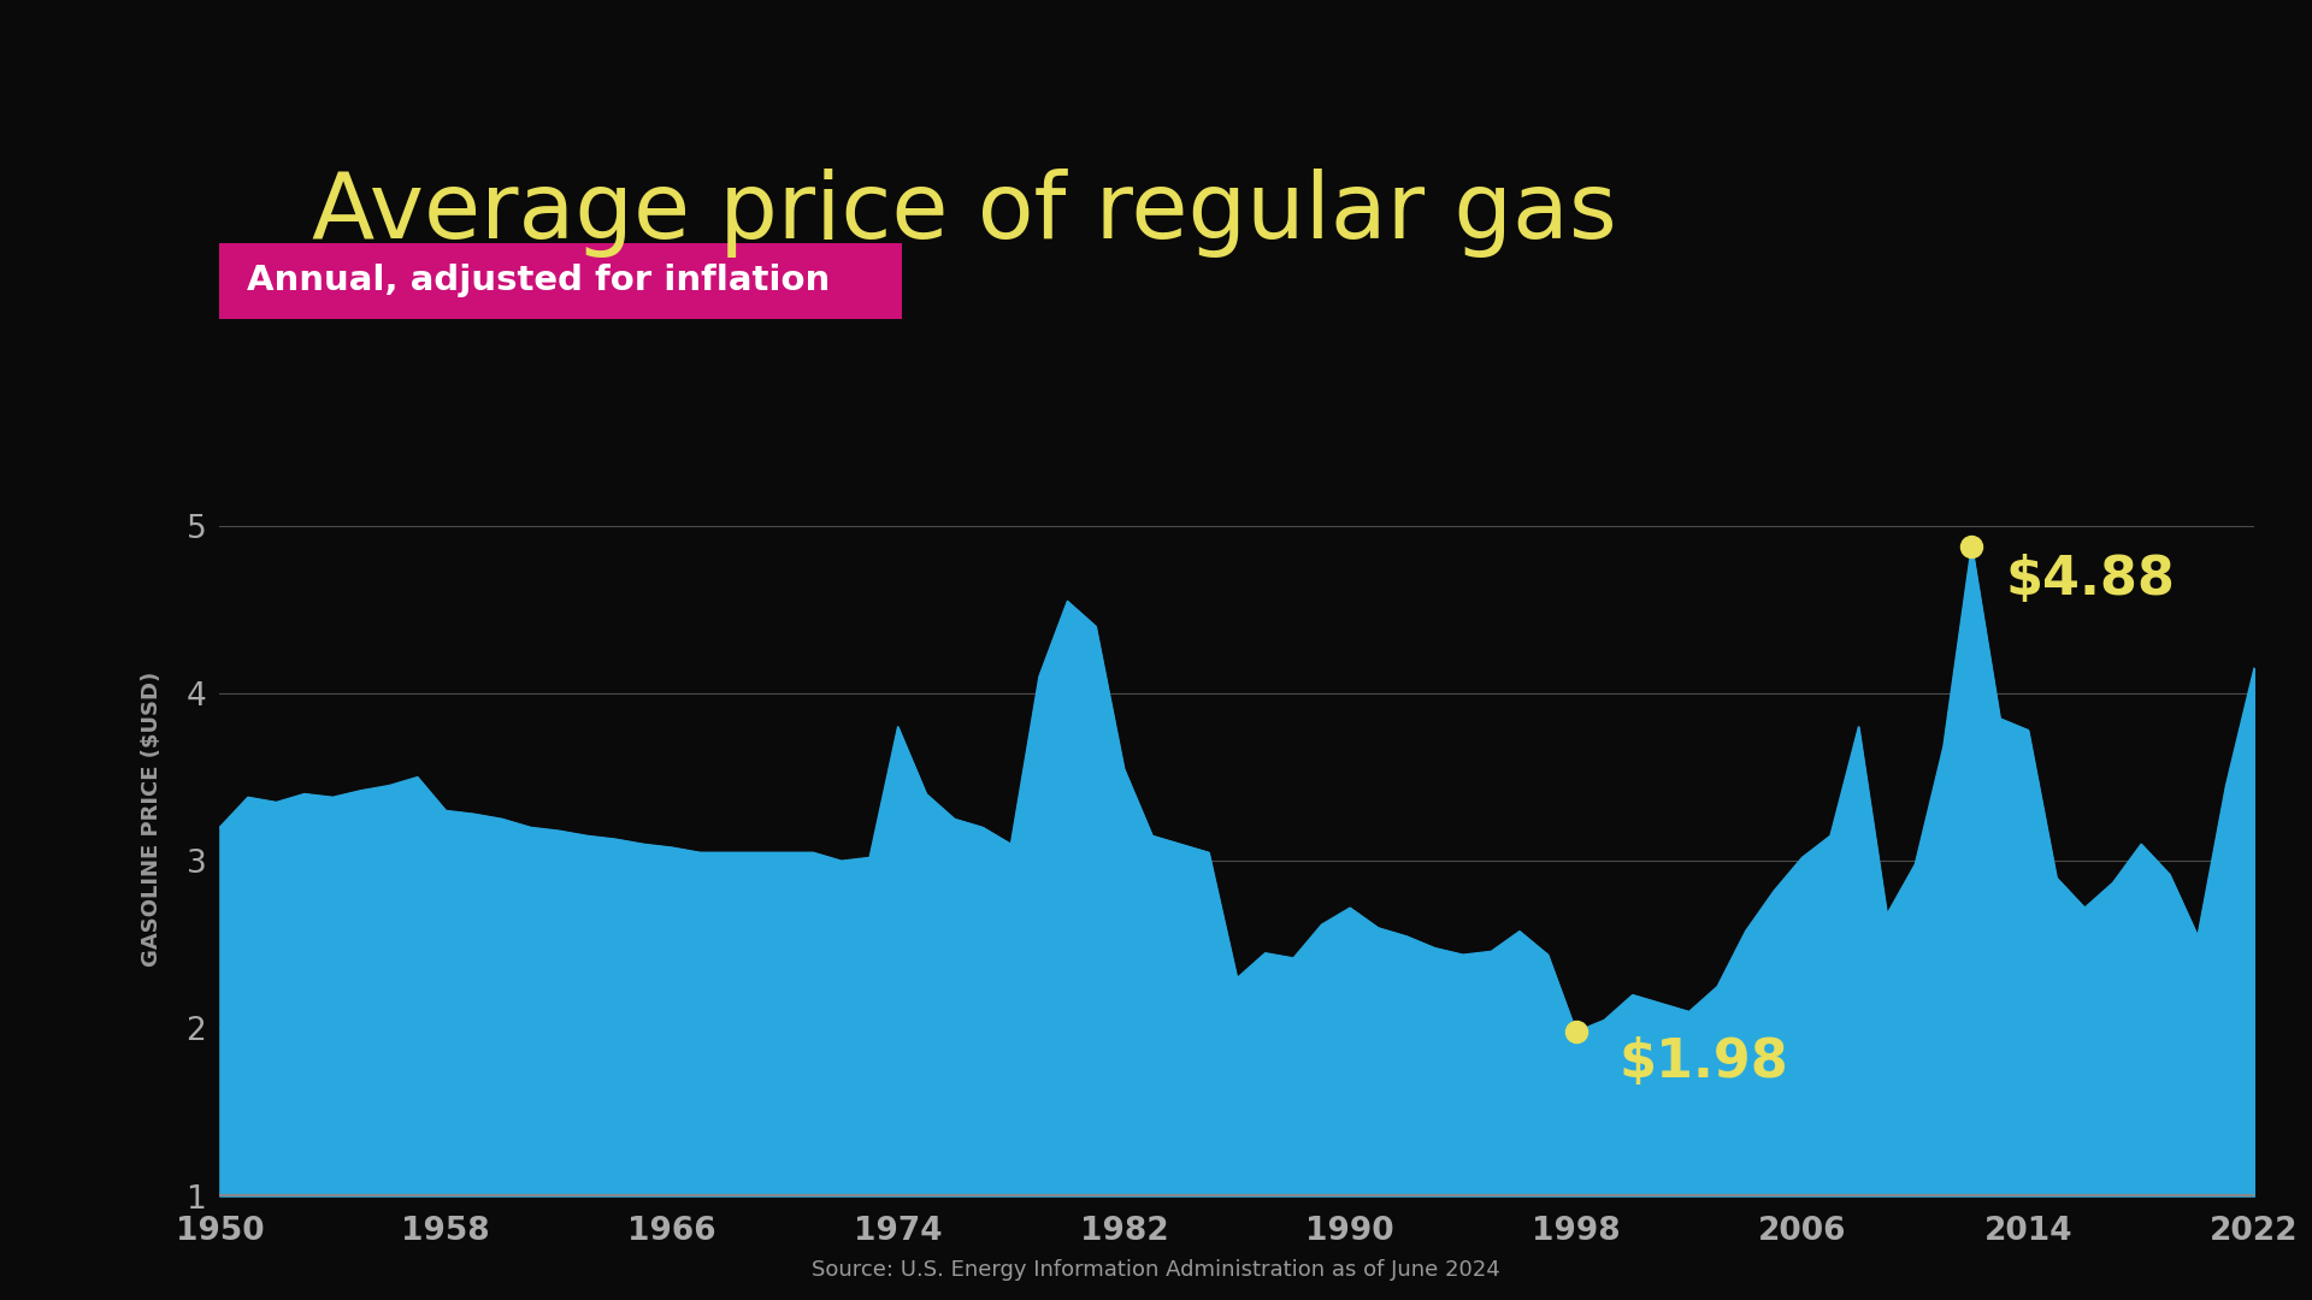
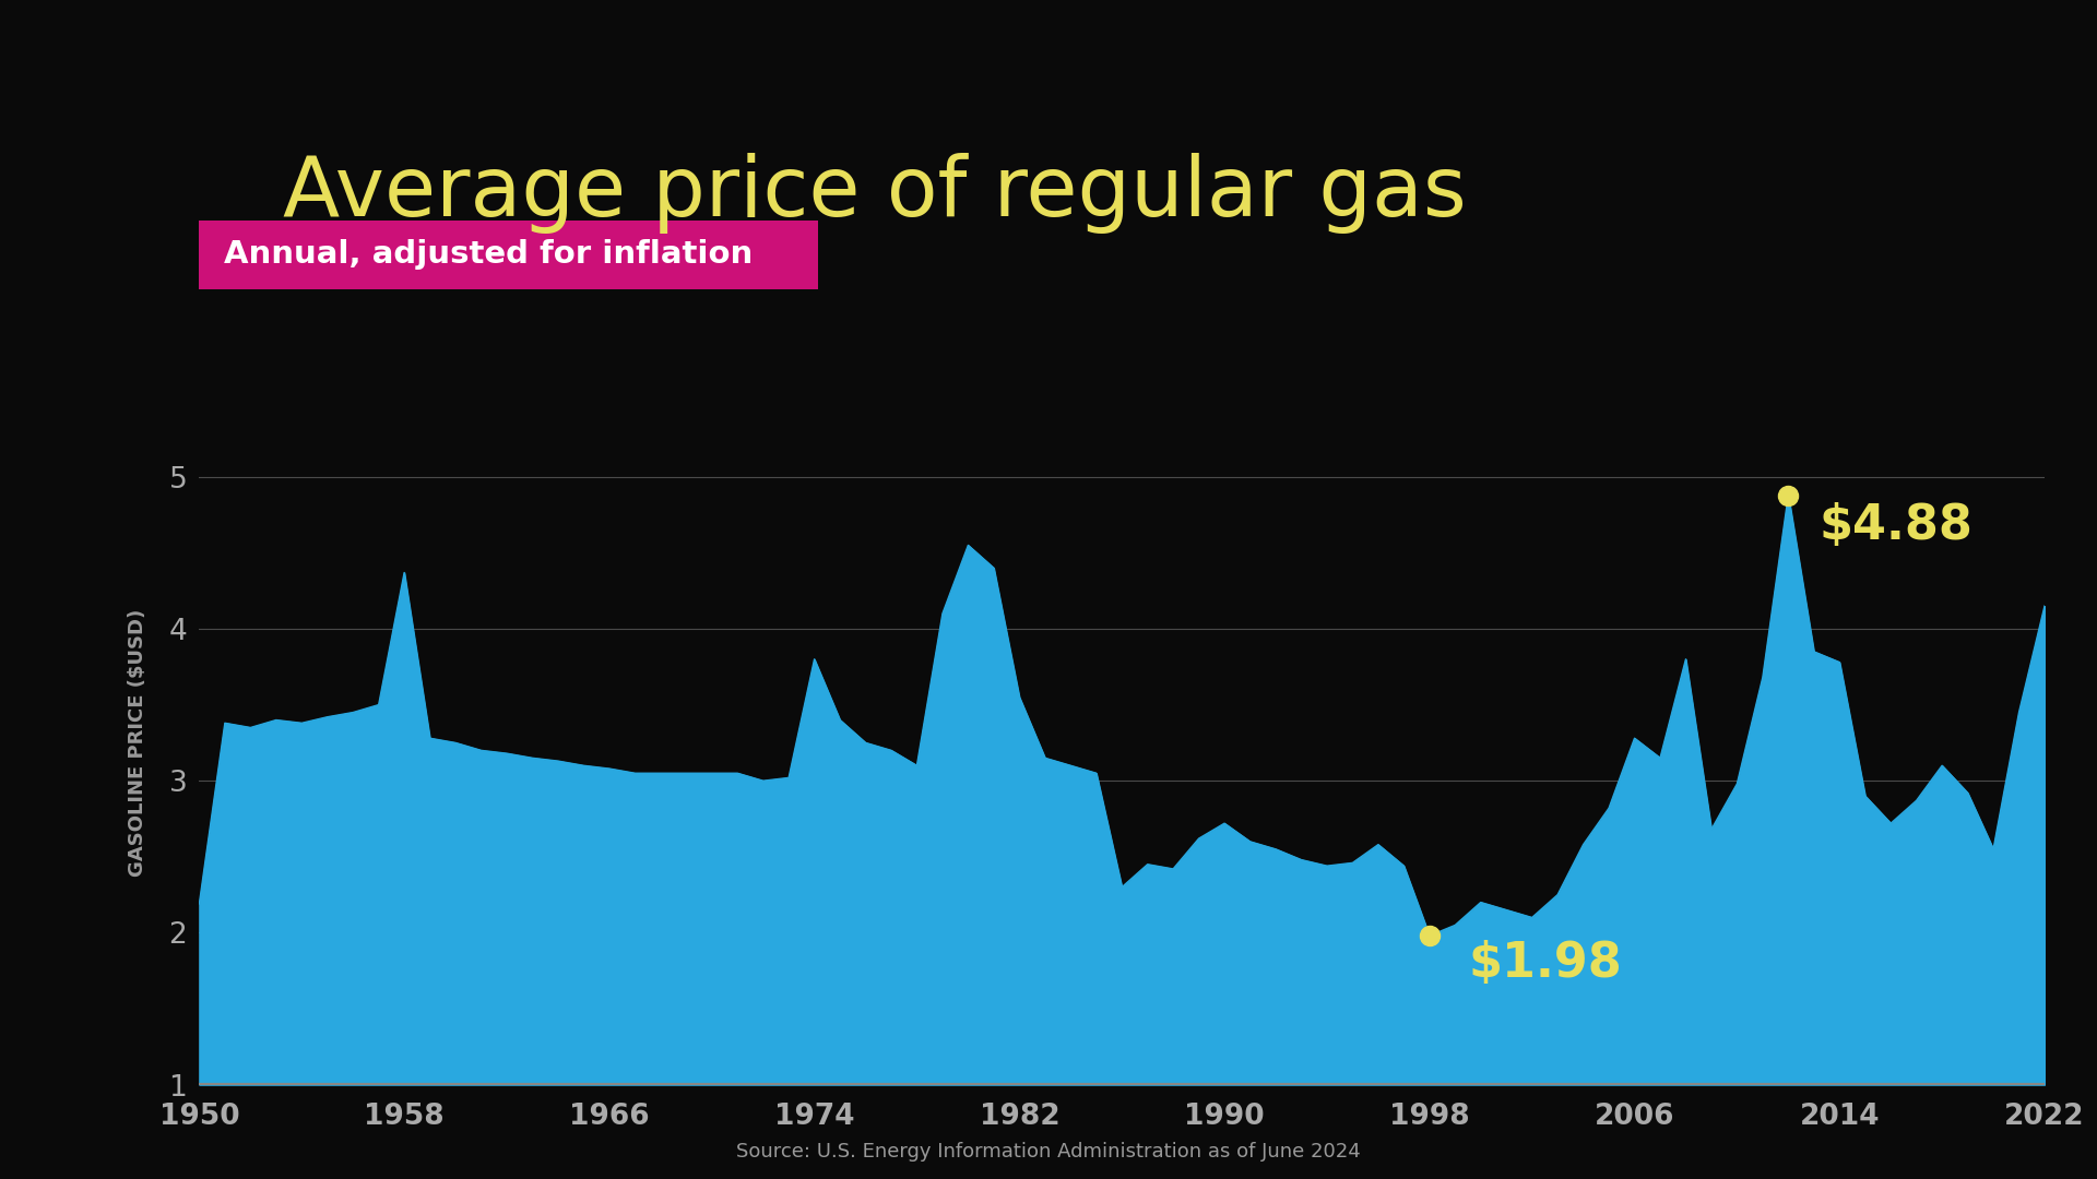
1950: 3.20 -> 2.19
1958: 3.30 -> 4.37
2006: 3.02 -> 3.28
